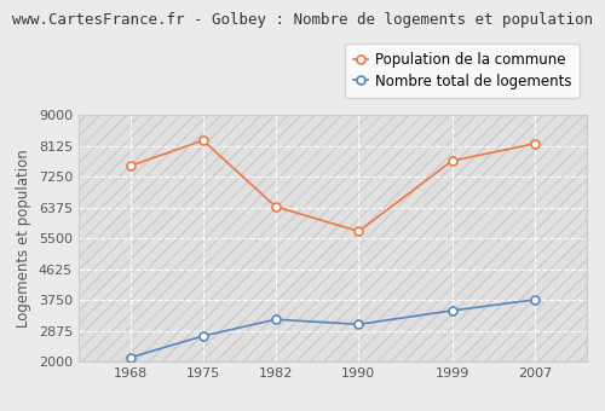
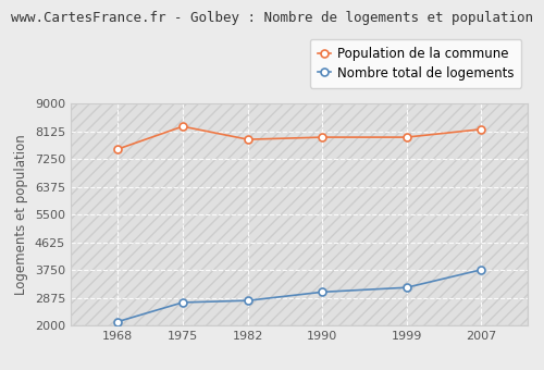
Nombre total de logements/1982: 3200 -> 2790
Population de la commune/1982: 6400 -> 7870
Population de la commune/1990: 5700 -> 7940
Nombre total de logements/1999: 3450 -> 3200
Population de la commune/1999: 7700 -> 7940
